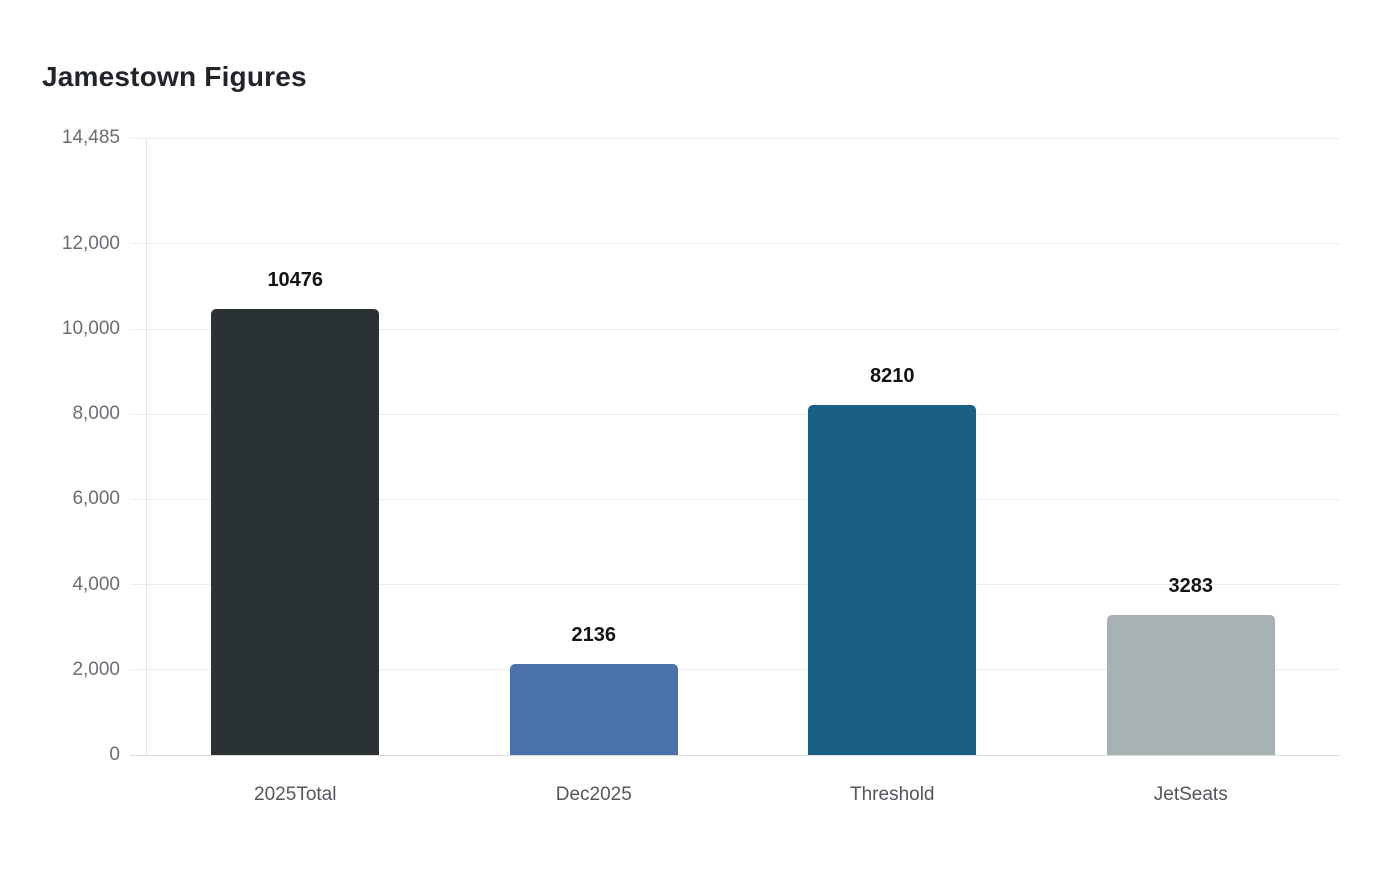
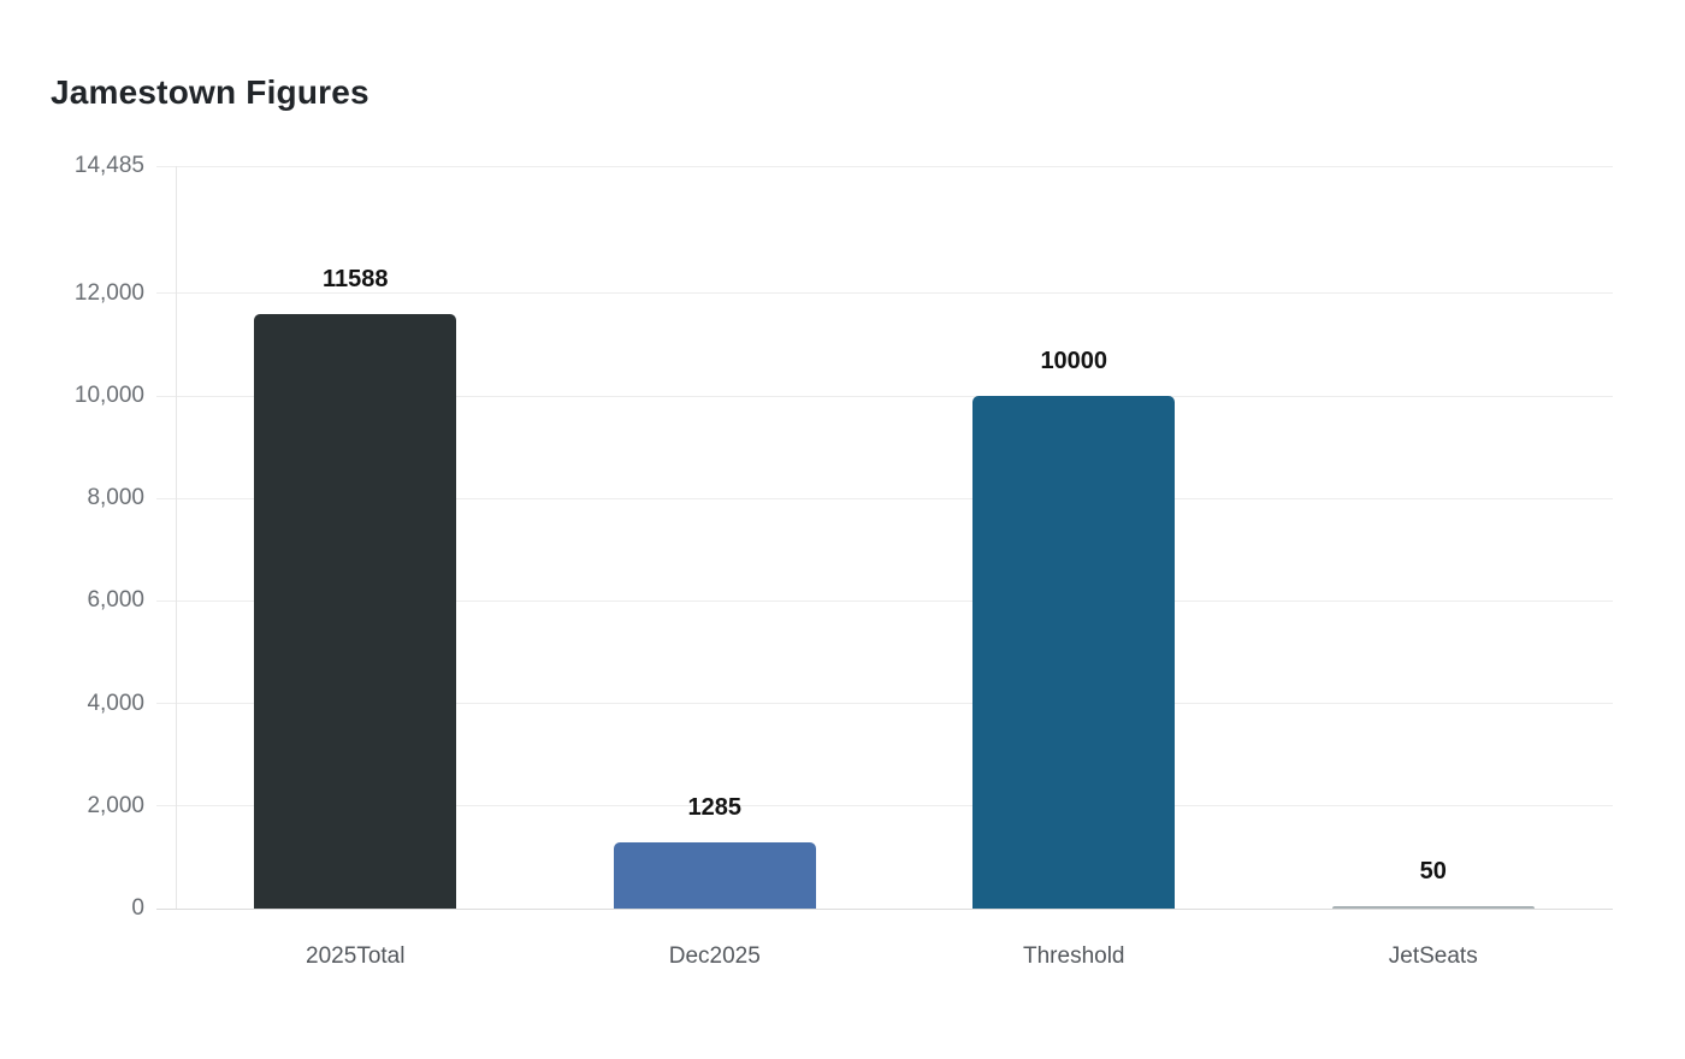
2025Total: 10476 -> 11588
Dec2025: 2136 -> 1285
Threshold: 8210 -> 10000
JetSeats: 3283 -> 50
